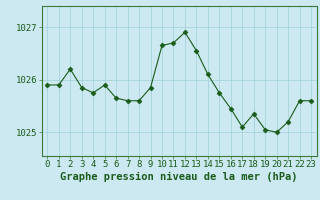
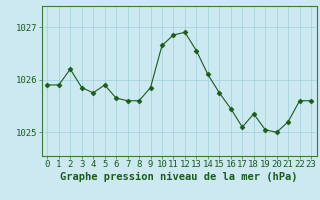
11: 1026.70 -> 1026.85
